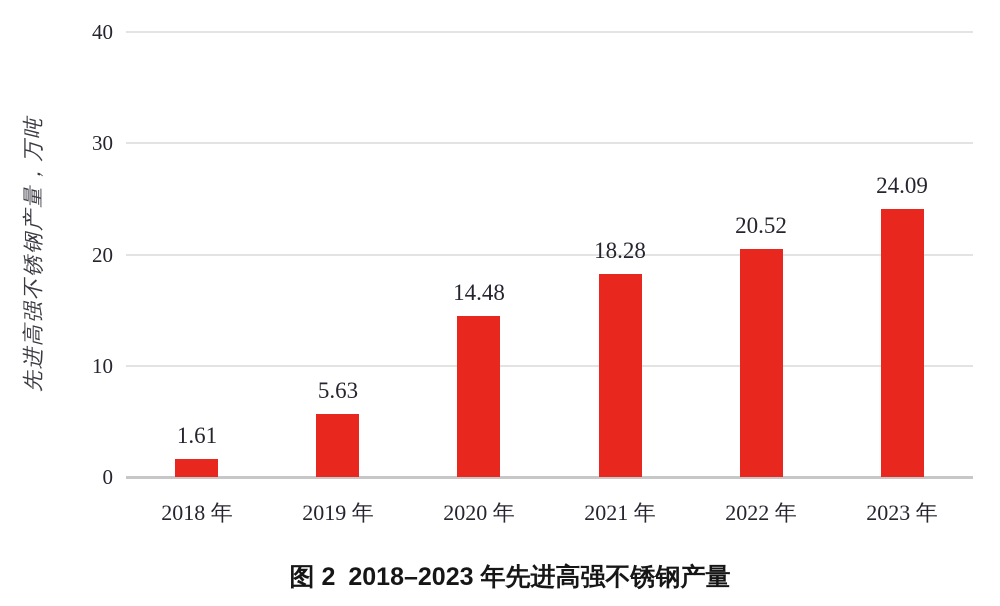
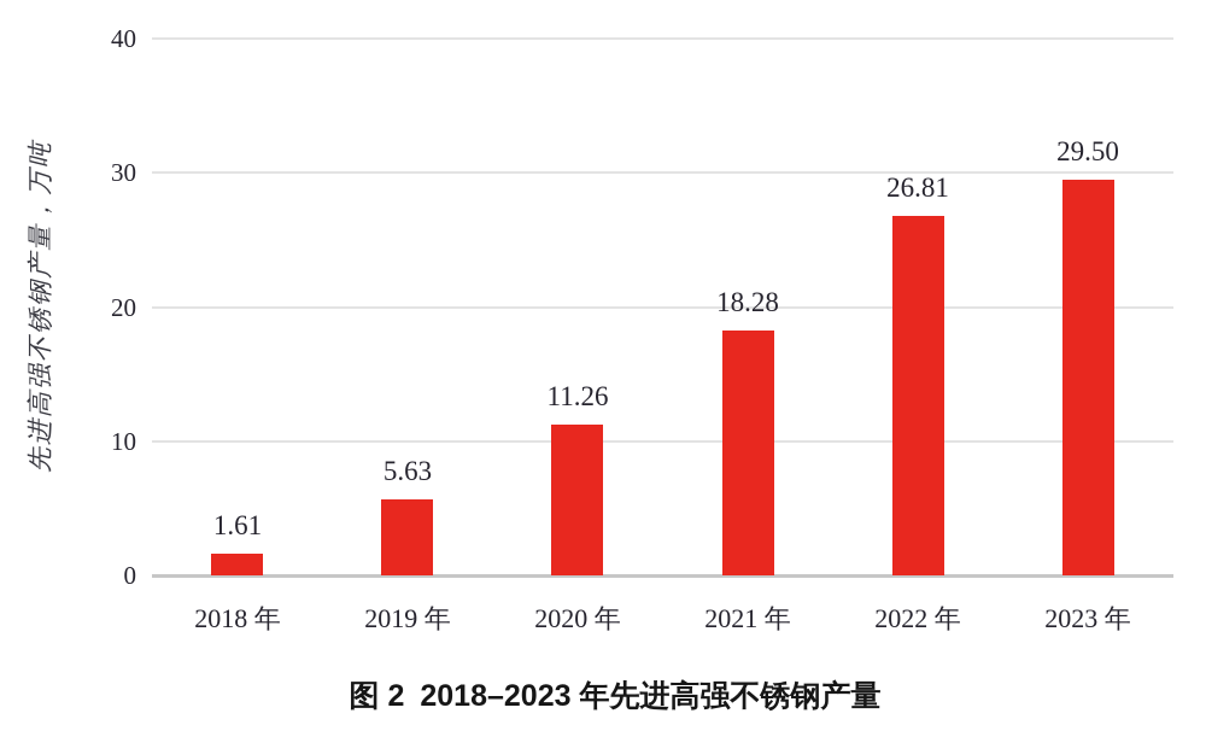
2020 年: 14.48 -> 11.26
2022 年: 20.52 -> 26.81
2023 年: 24.09 -> 29.50
